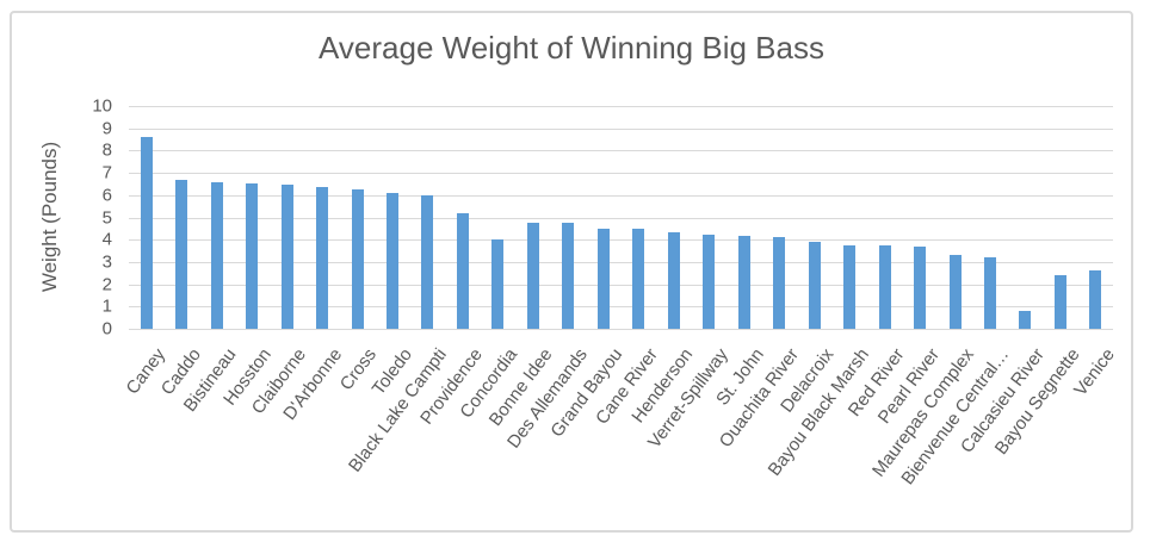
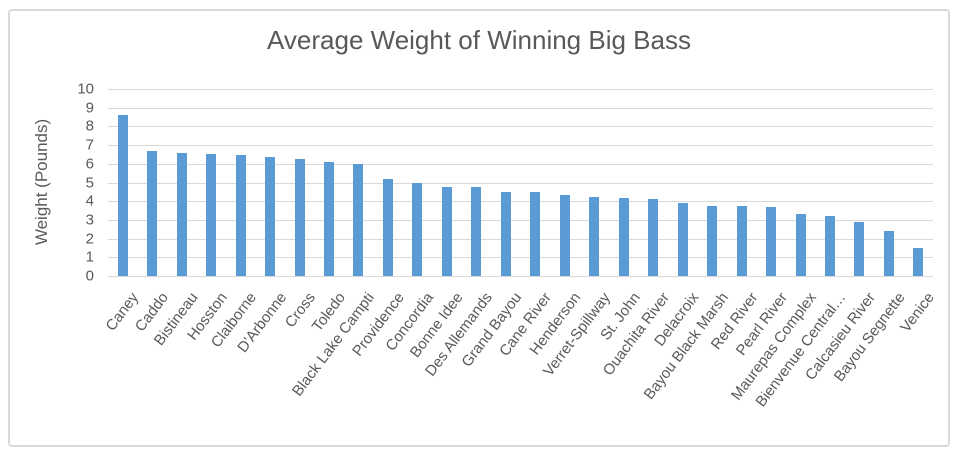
Concordia: 4.0 -> 5.0
Calcasieu River: 0.8 -> 2.9
Venice: 2.6 -> 1.5
